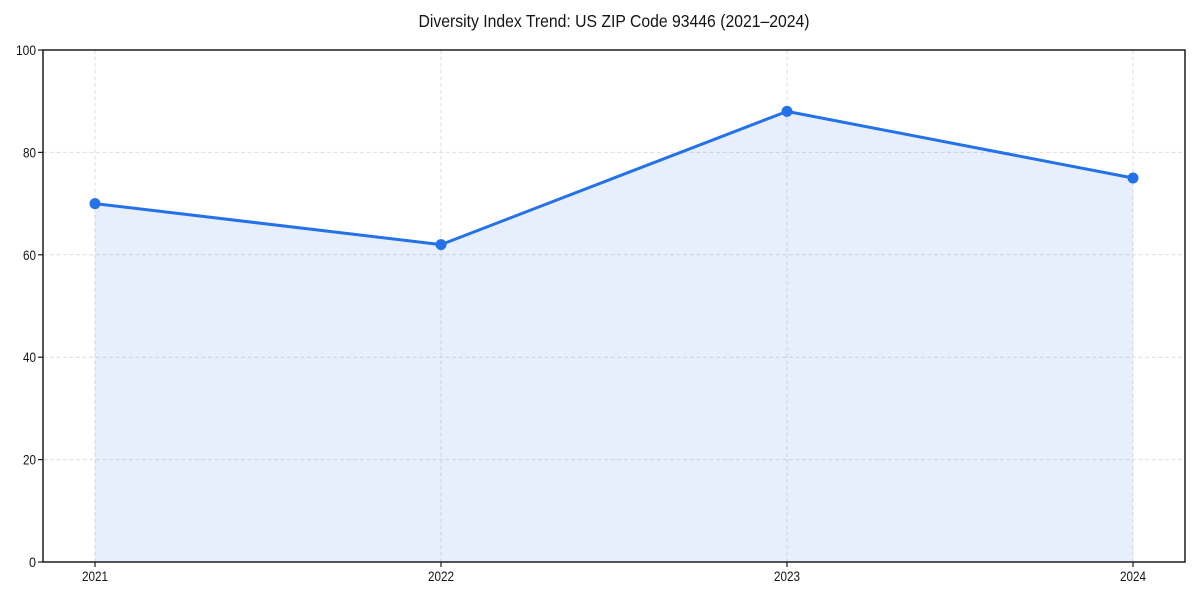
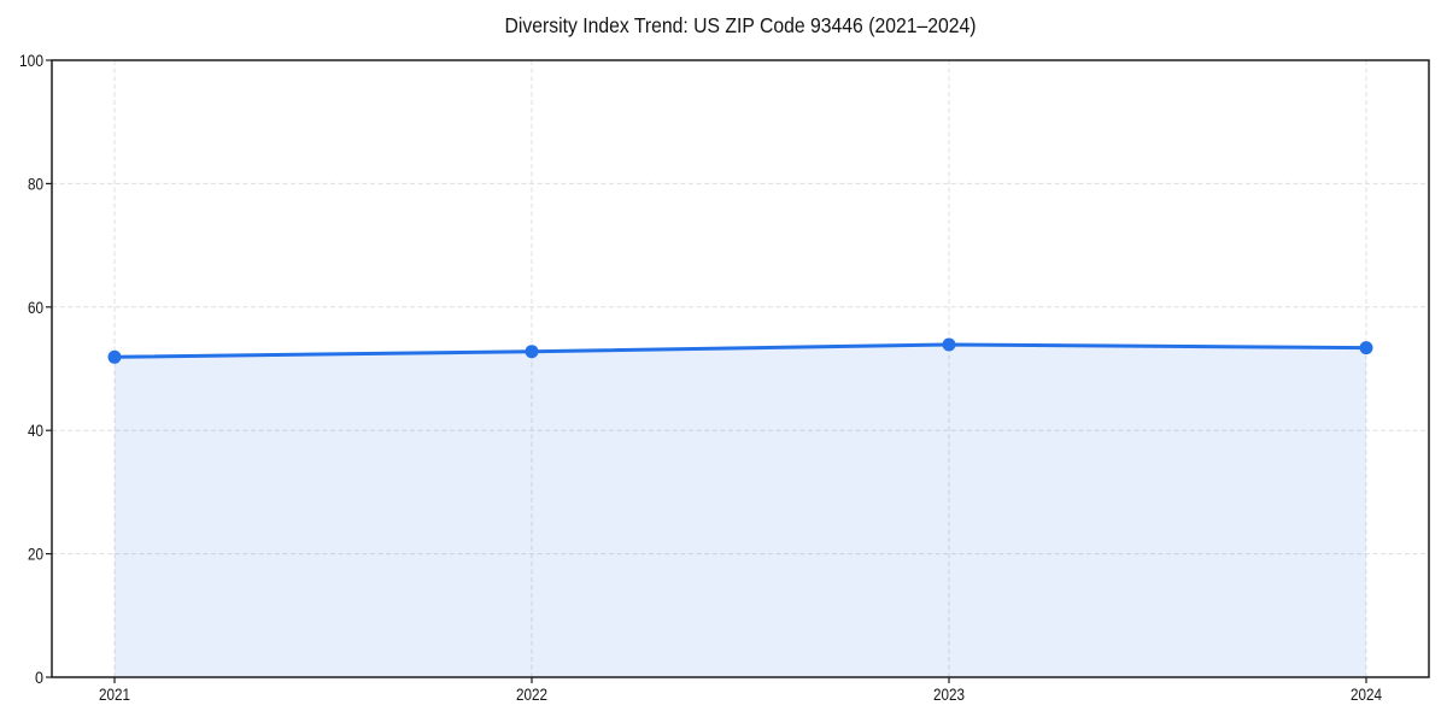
2021: 70 -> 52
2022: 62 -> 53
2023: 88 -> 54
2024: 75 -> 53
